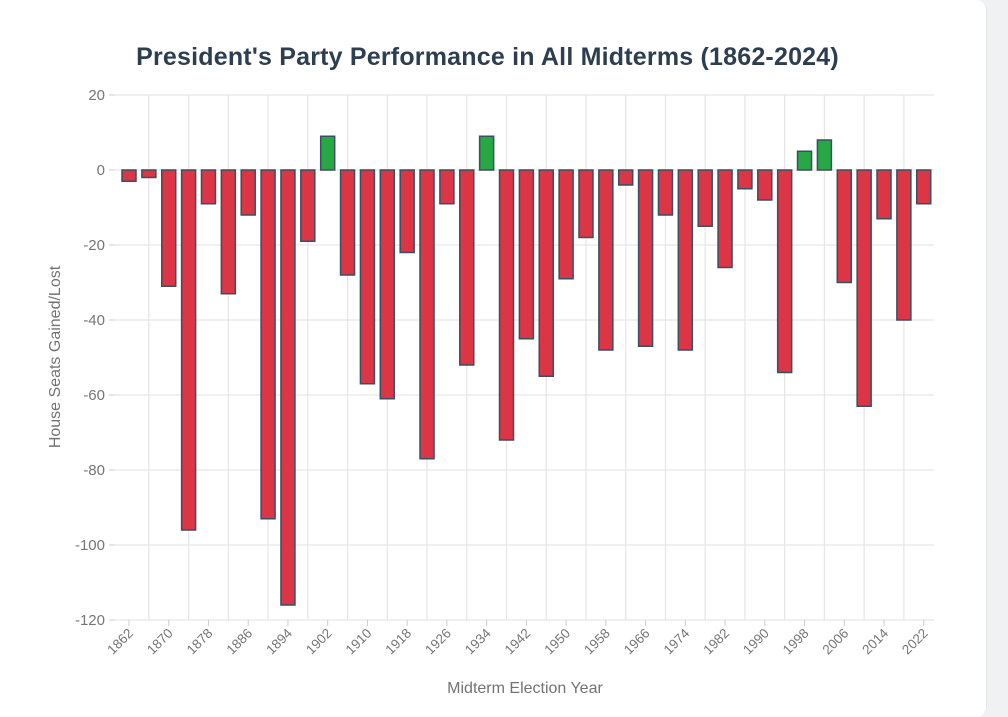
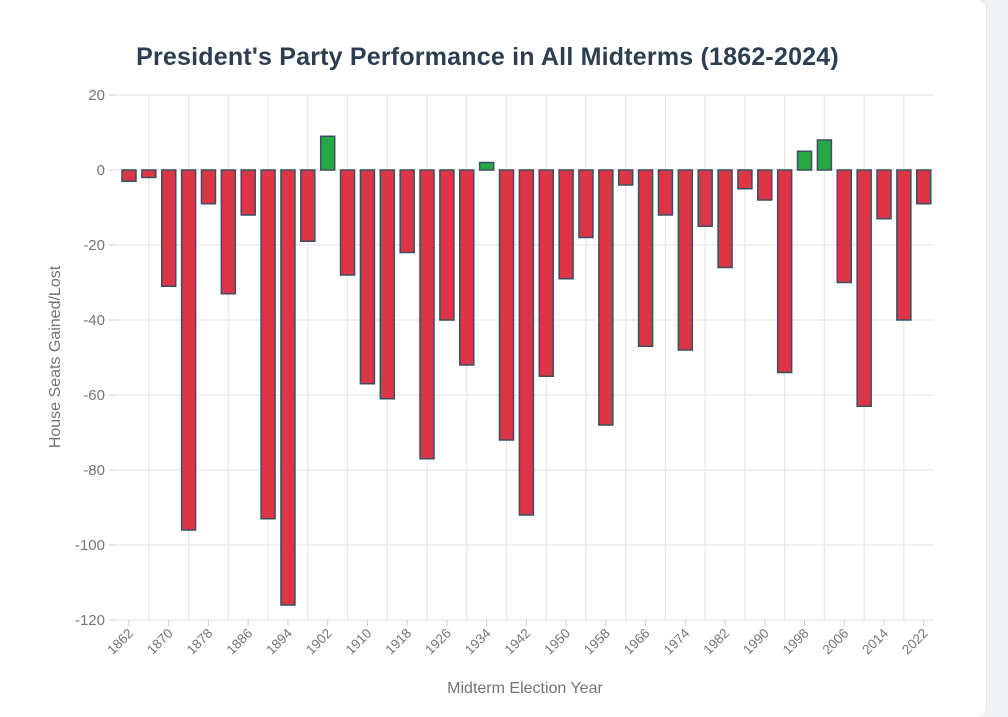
1926: -9 -> -40
1934: 9 -> 2
1942: -45 -> -92
1958: -48 -> -68
